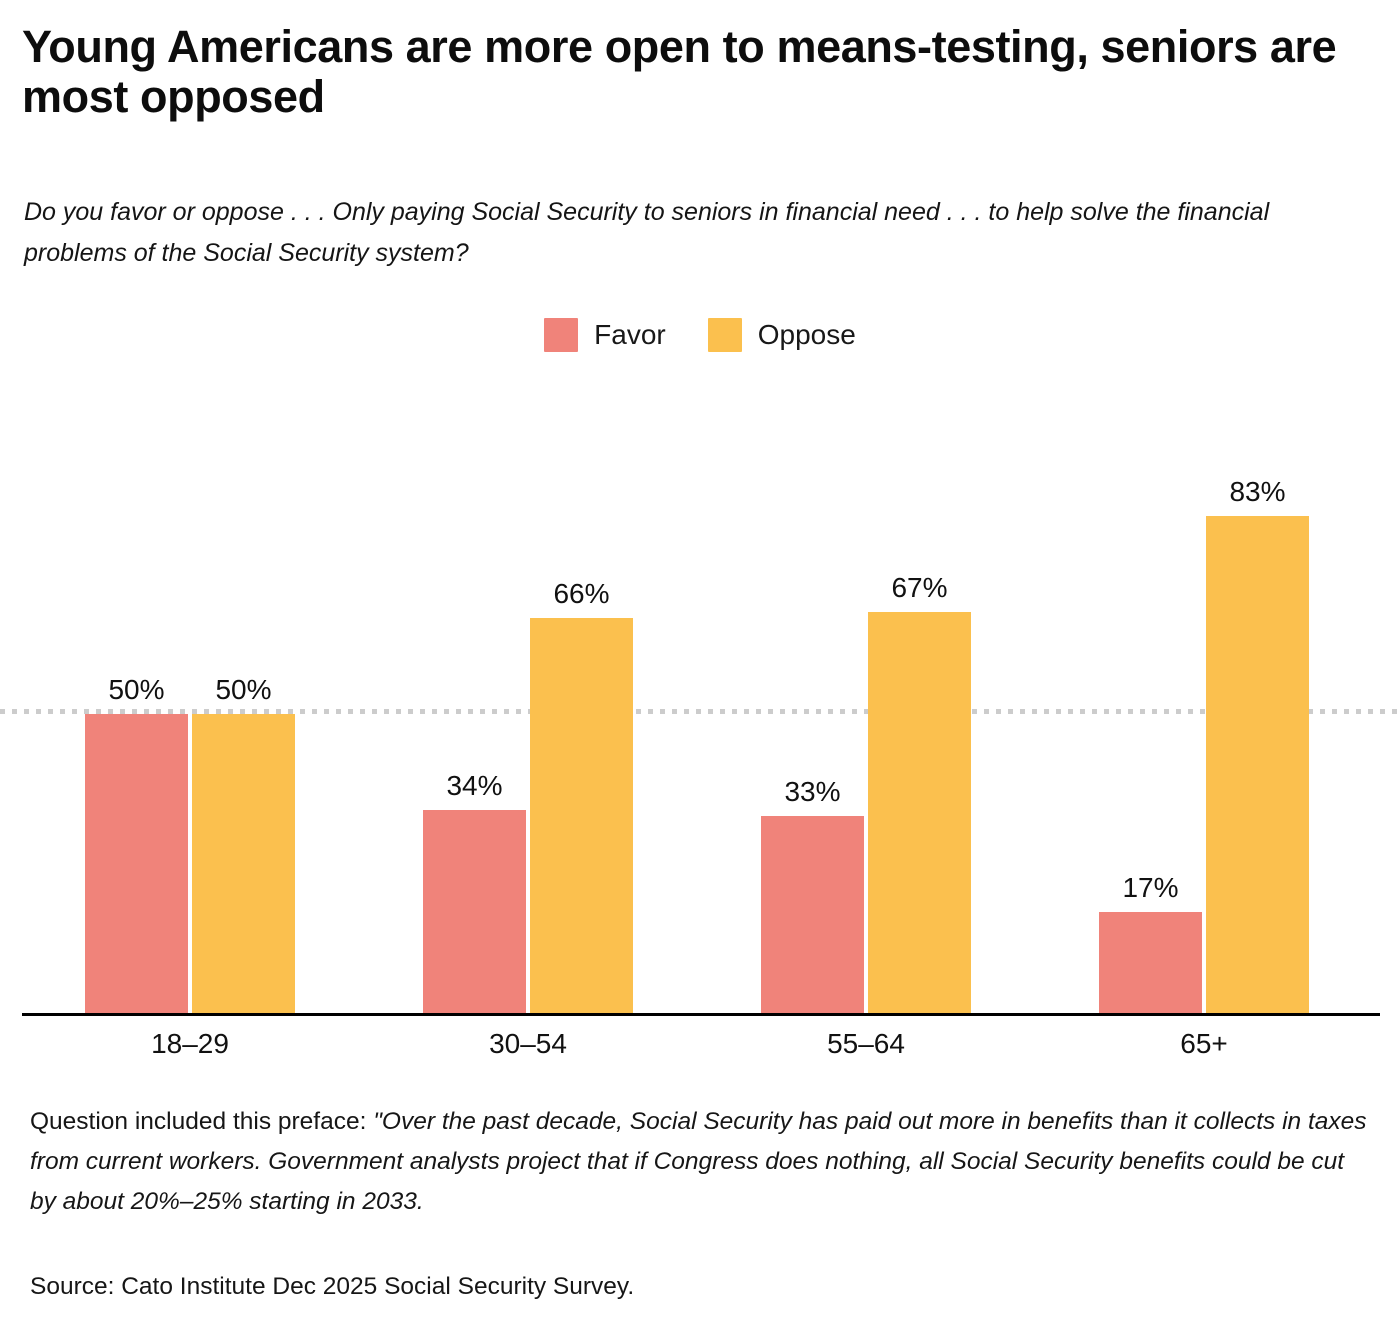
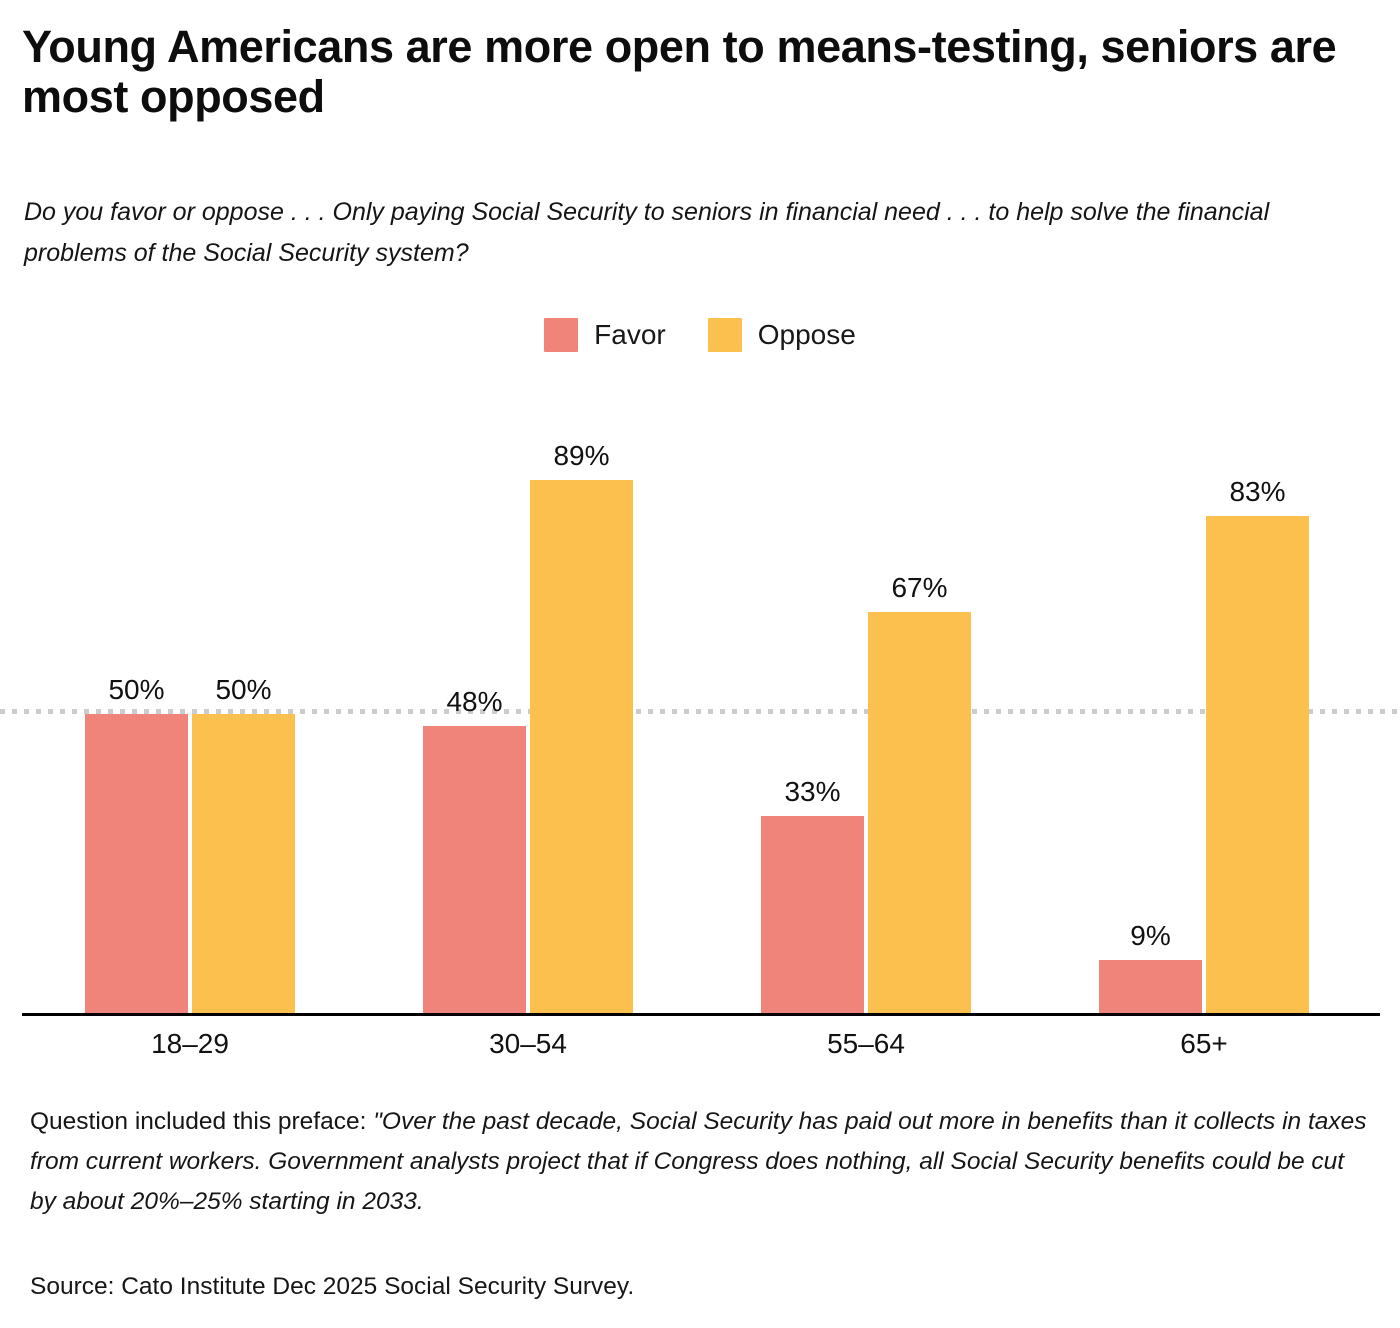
Favor/30–54: 34% -> 48%
Oppose/30–54: 66% -> 89%
Favor/65+: 17% -> 9%
